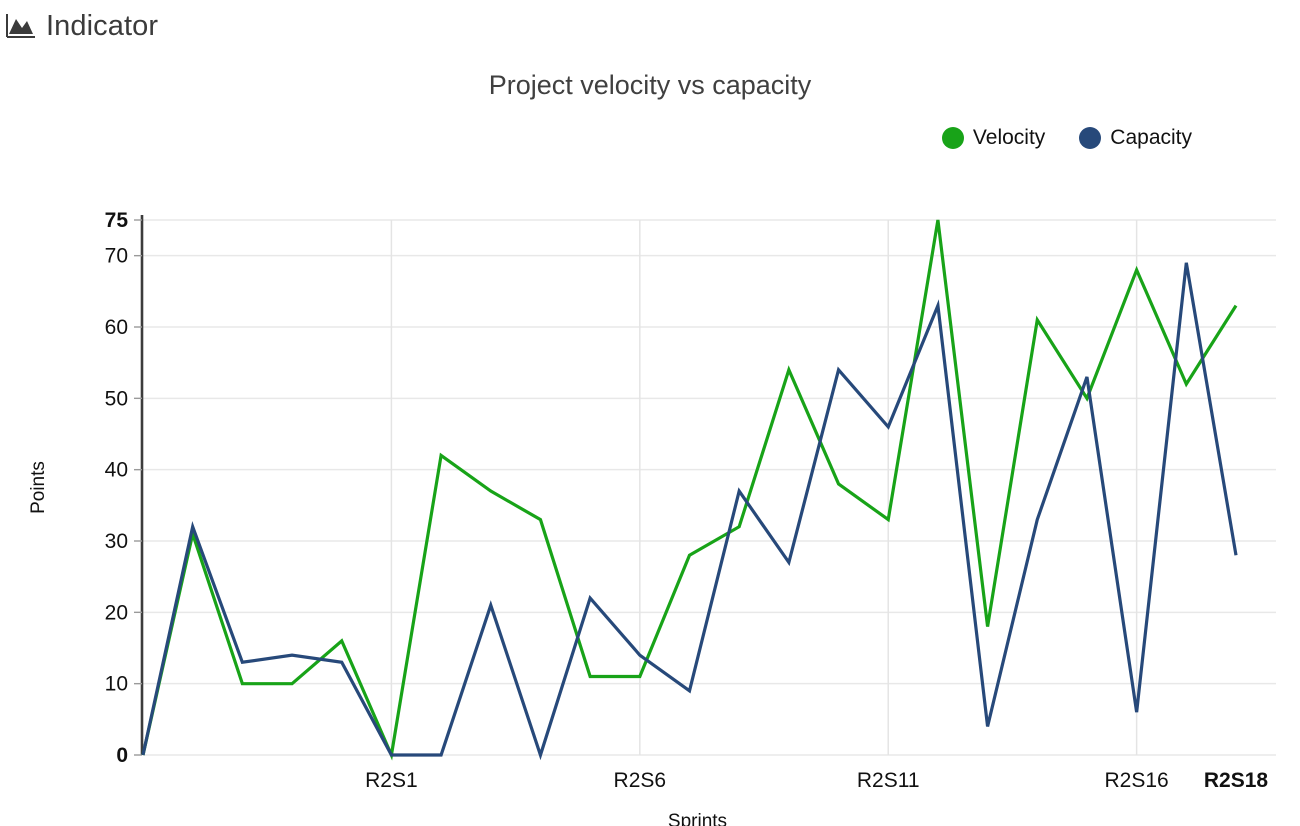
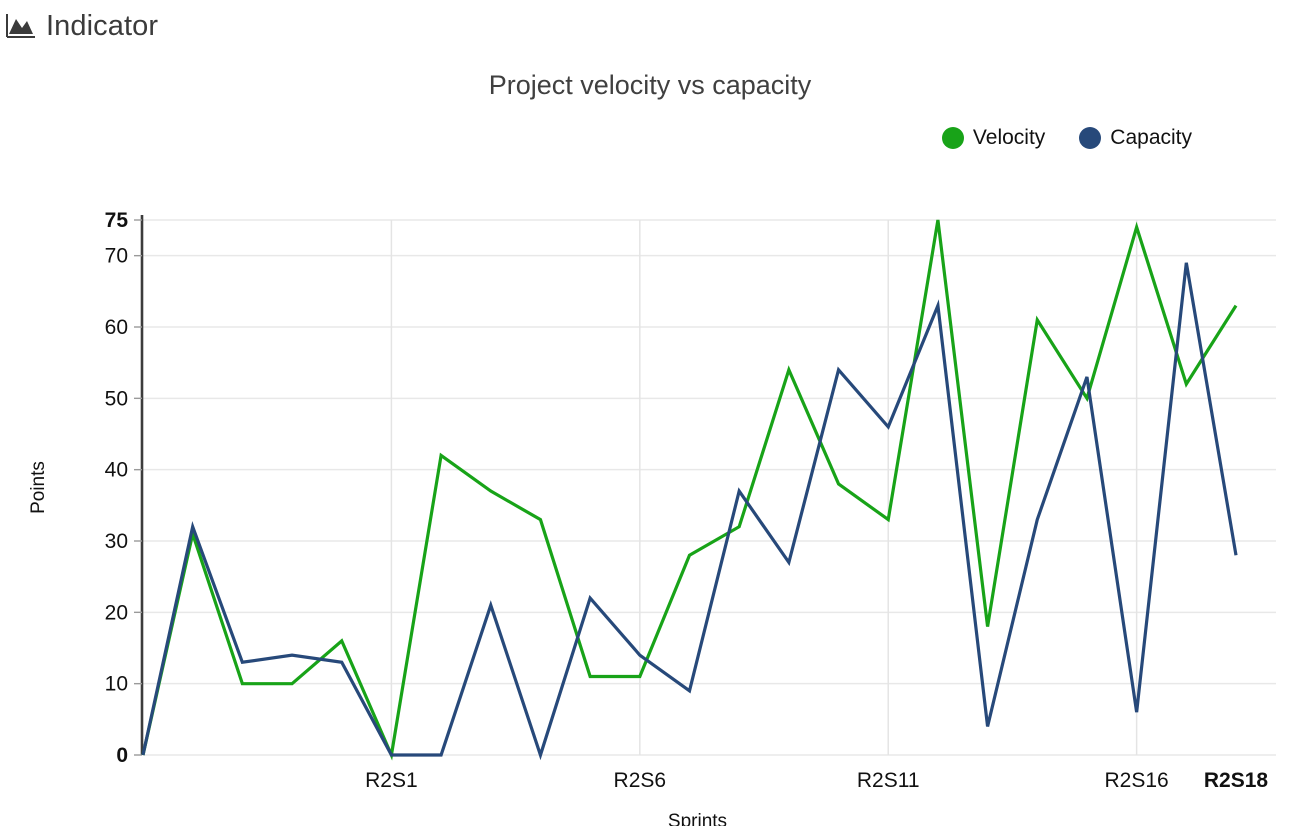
Velocity/R2S16: 68 -> 74
